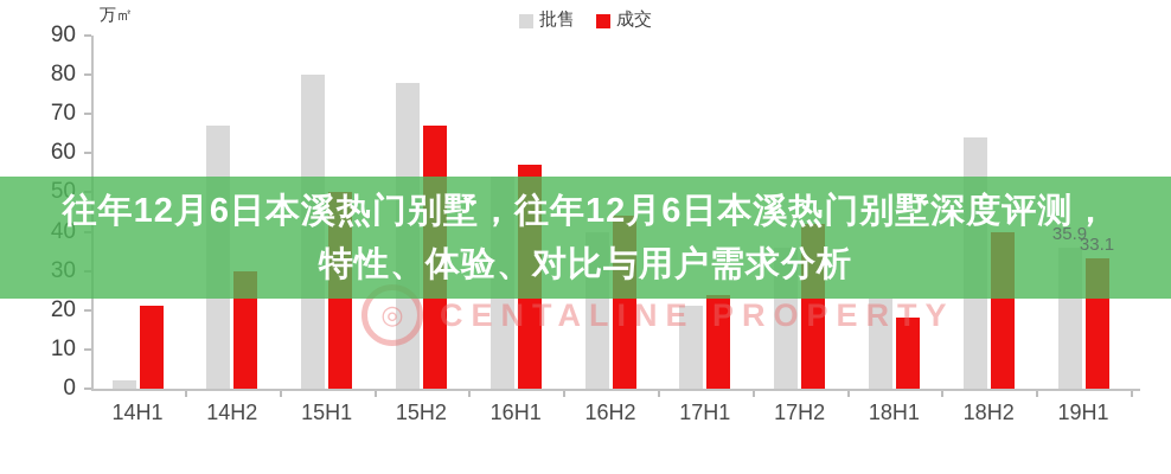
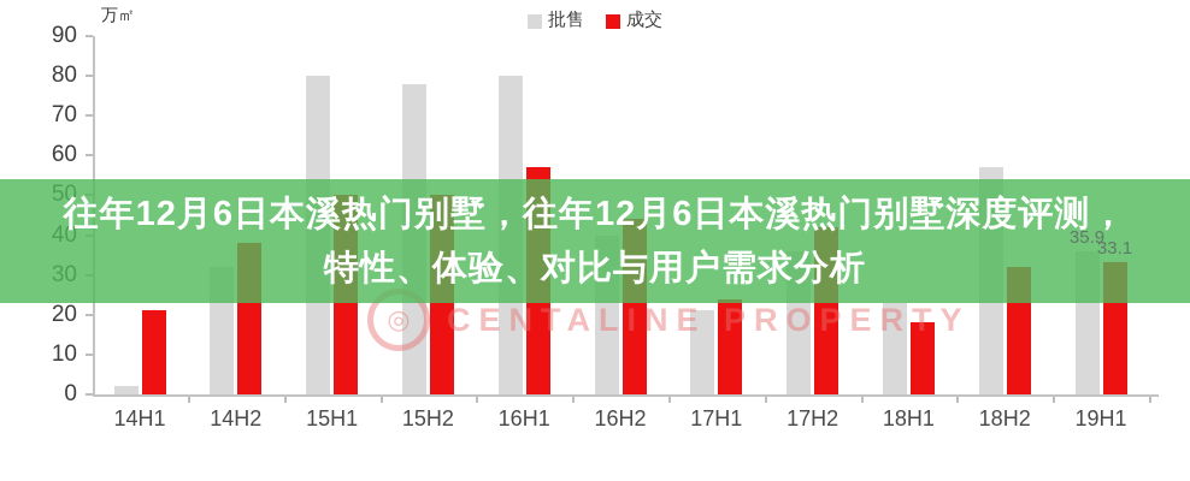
批售/14H2: 67 -> 32
成交/14H2: 30 -> 38
成交/15H2: 67 -> 50
批售/16H1: 54 -> 80
批售/18H2: 64 -> 57
成交/18H2: 40 -> 32
